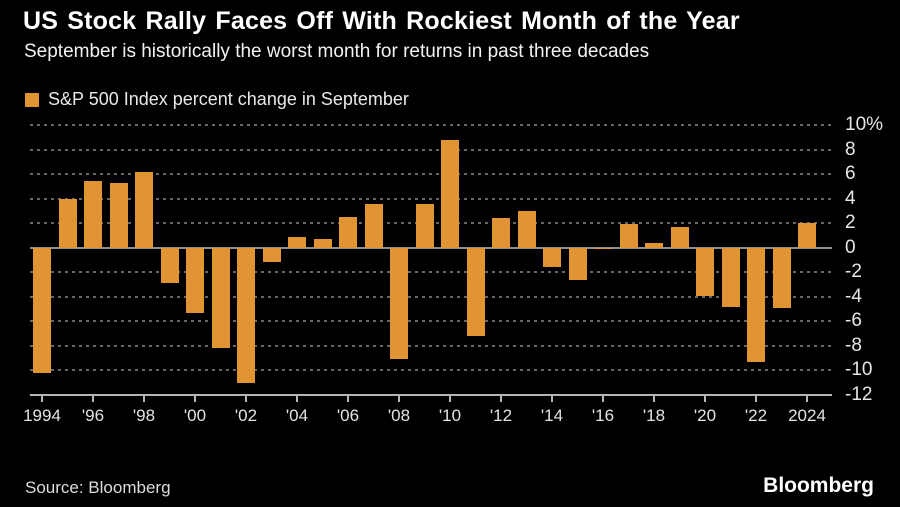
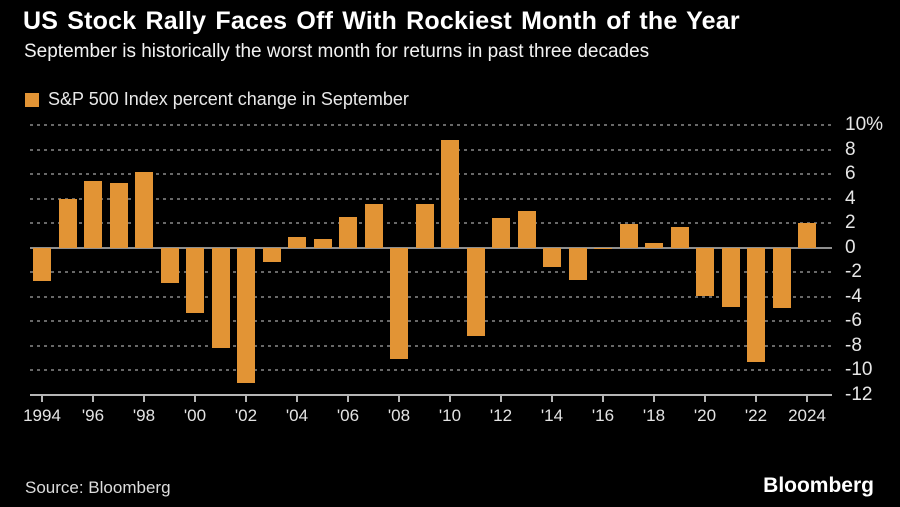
1994: -10.2% -> -2.7%
